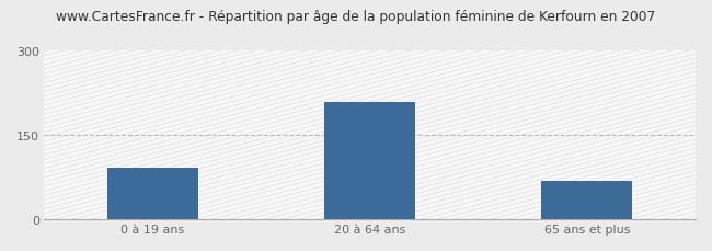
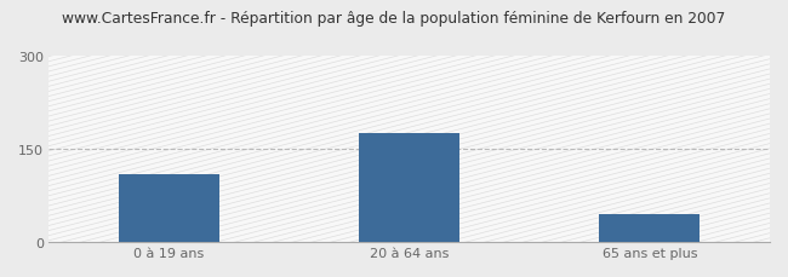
0 à 19 ans: 92 -> 108
20 à 64 ans: 208 -> 175
65 ans et plus: 68 -> 45
